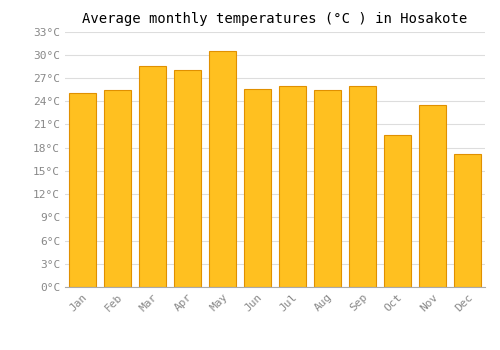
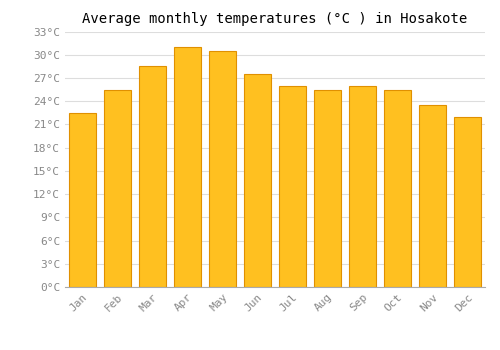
Jan: 25.0°C -> 22.5°C
Apr: 28.0°C -> 31.0°C
Jun: 25.6°C -> 27.5°C
Oct: 19.6°C -> 25.5°C
Dec: 17.2°C -> 22.0°C
